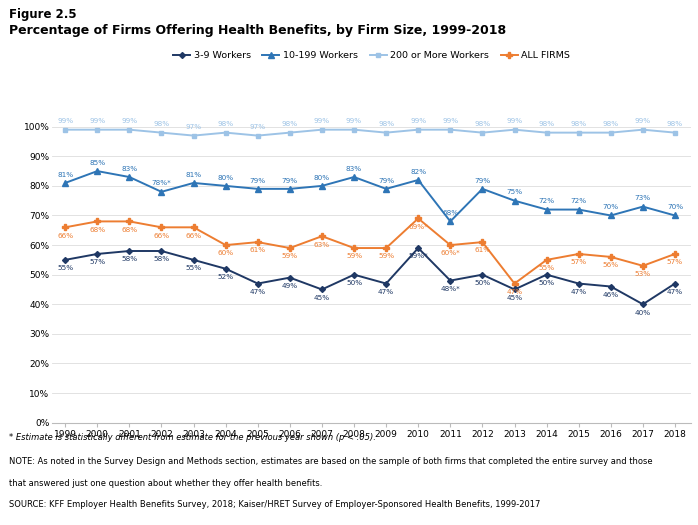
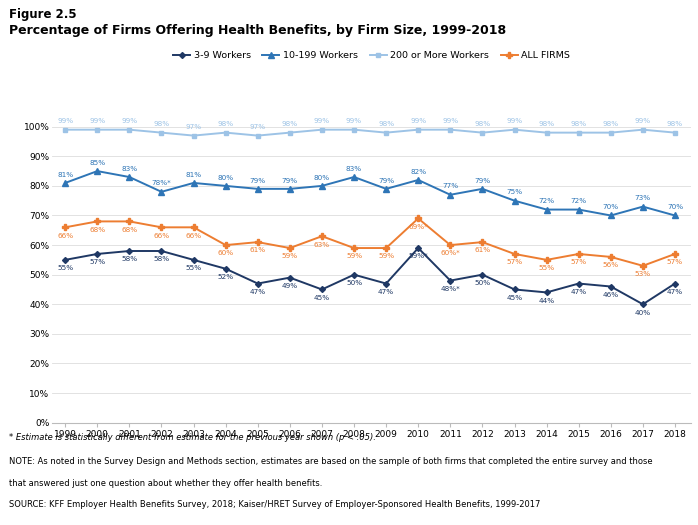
10-199 Workers/2011: 68% -> 77%
ALL FIRMS/2013: 47% -> 57%
3-9 Workers/2014: 50% -> 44%
